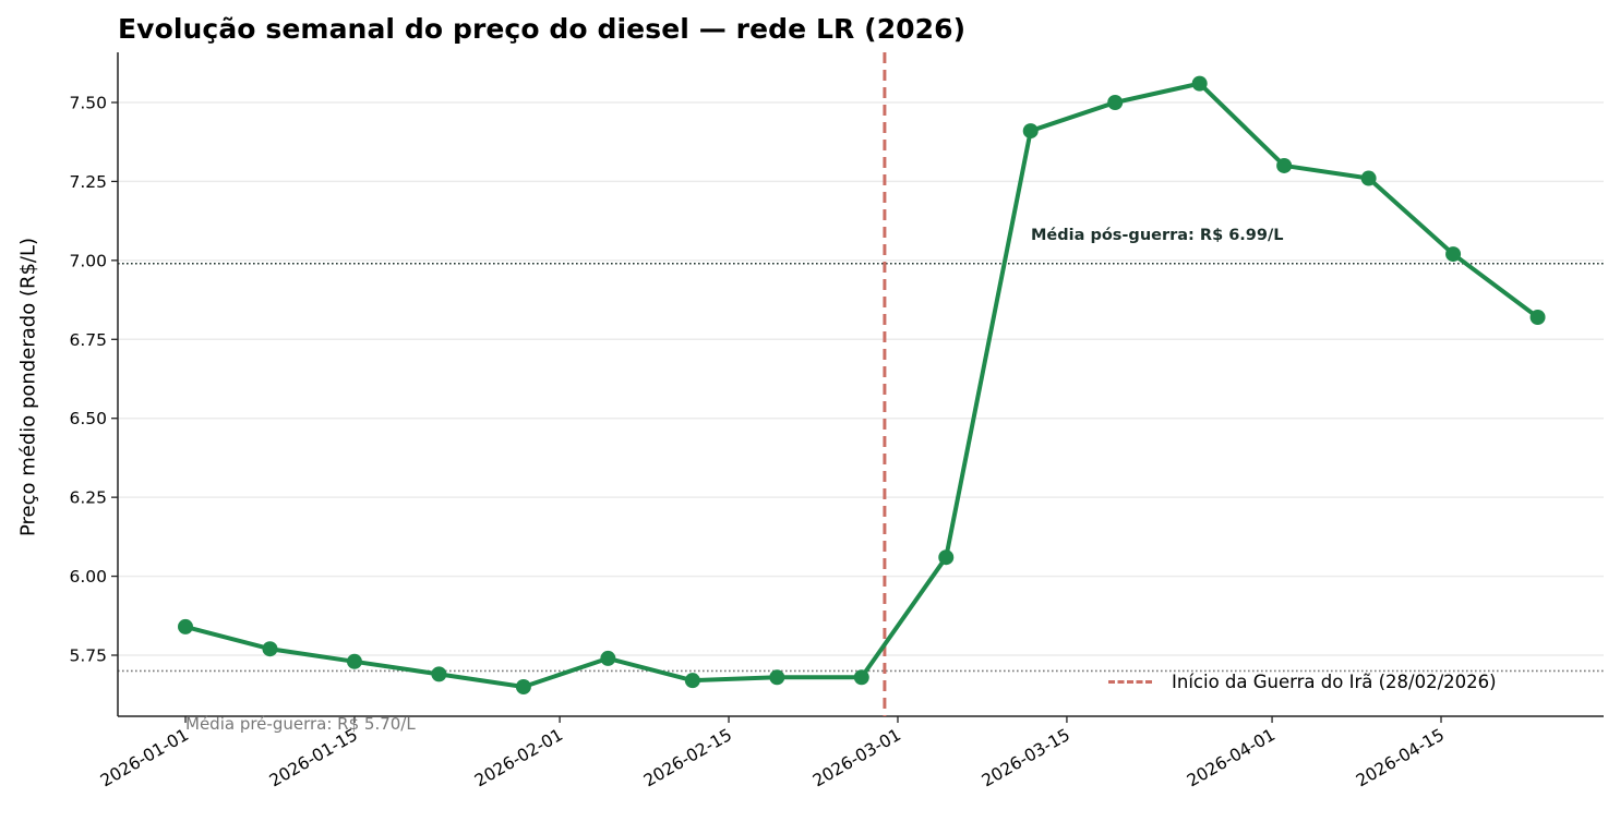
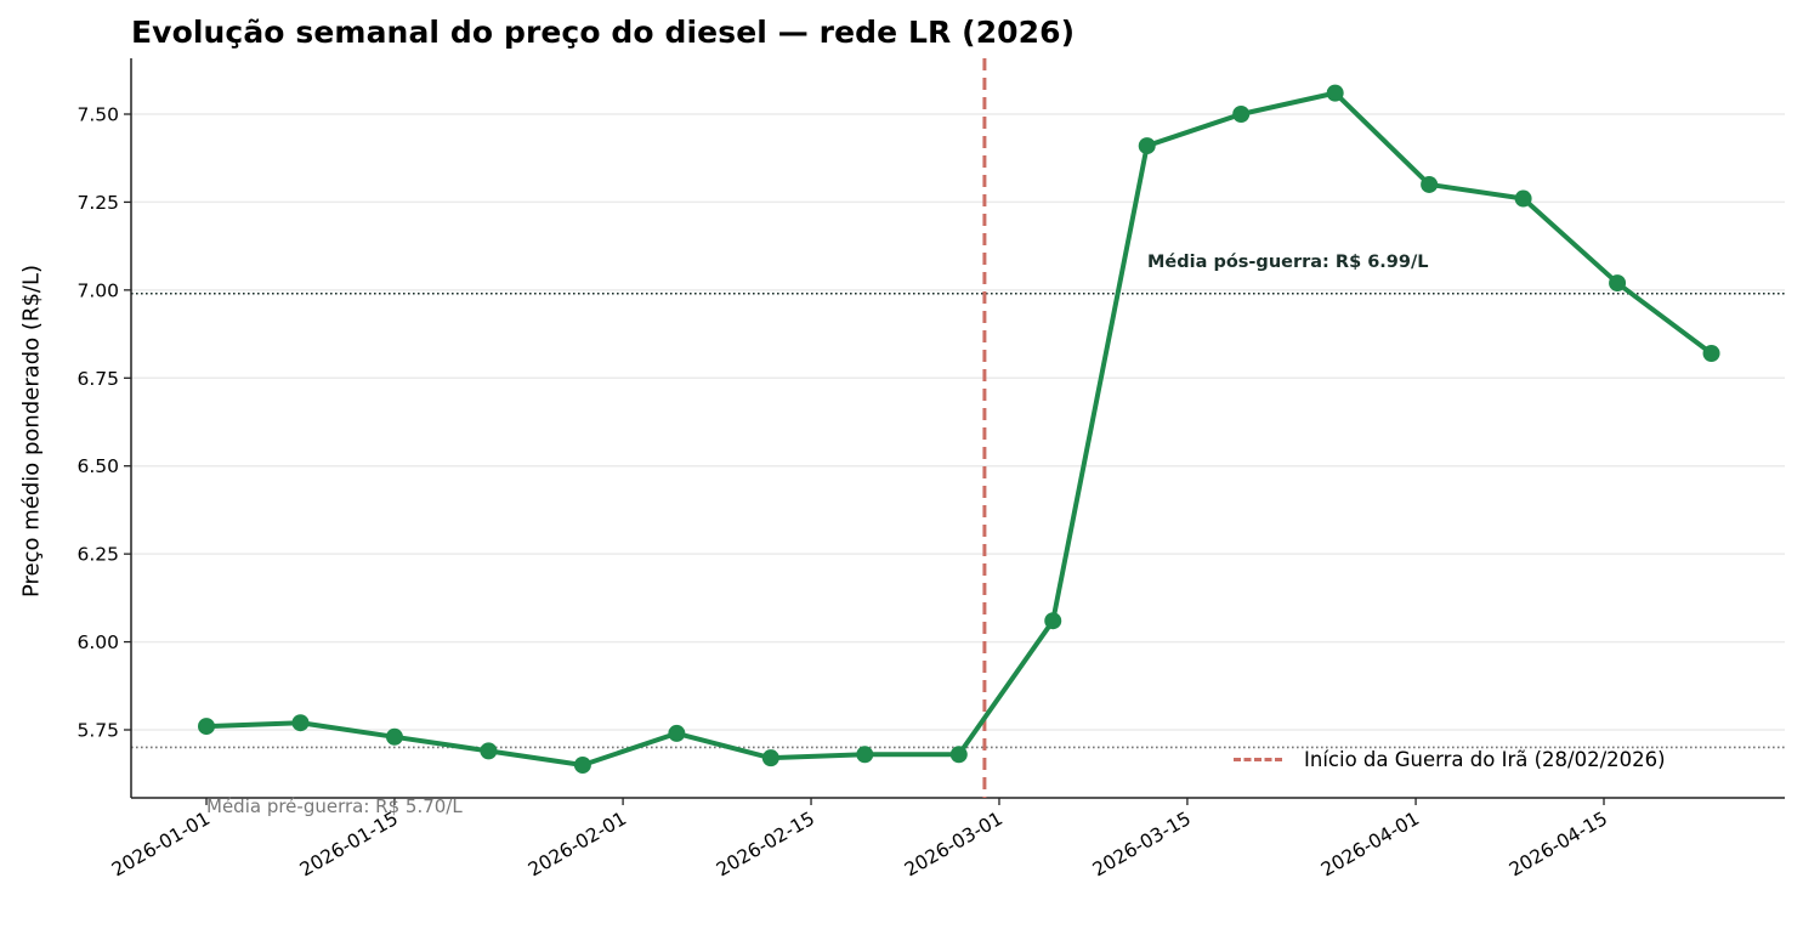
2026-01-01: 5.84 -> 5.76
